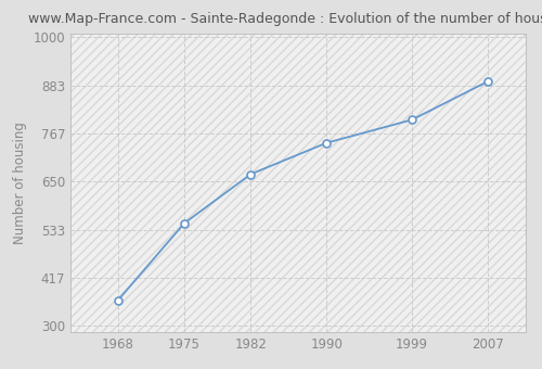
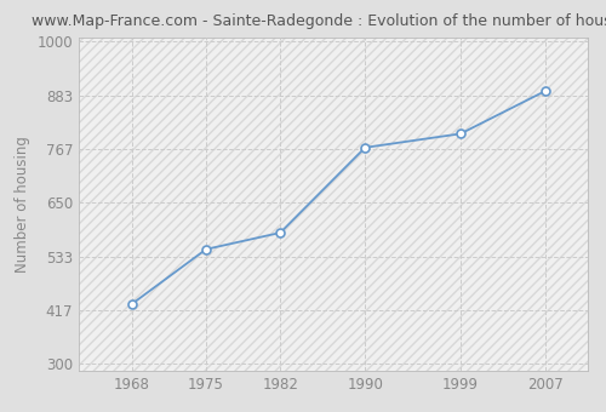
1968: 362 -> 430
1982: 668 -> 585
1990: 744 -> 770
